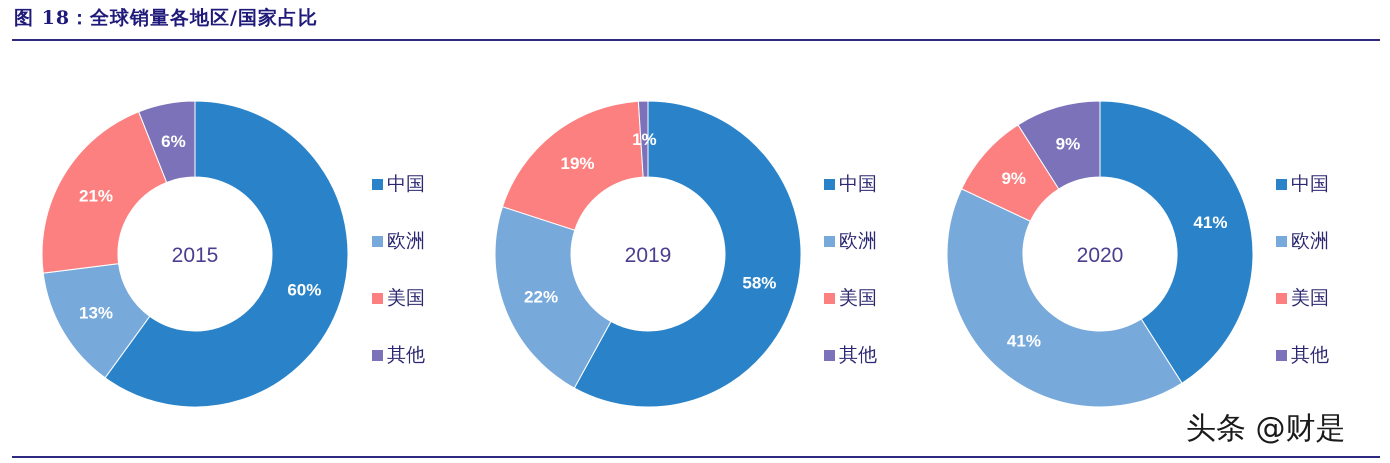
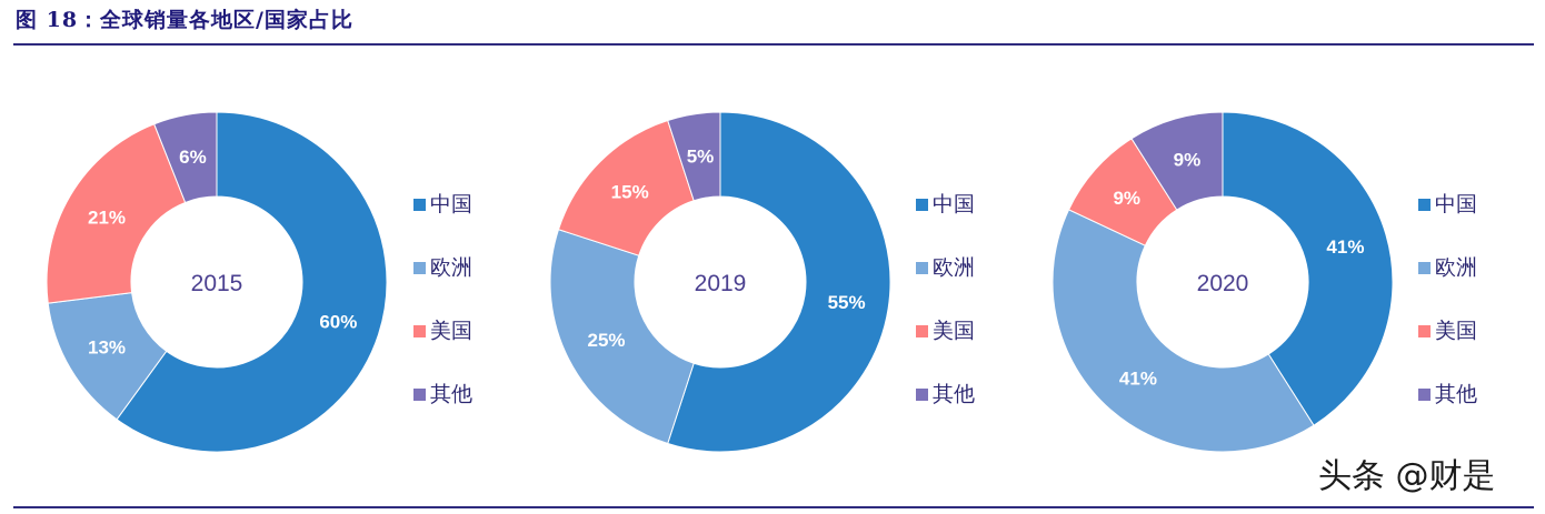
2019/中国: 58% -> 55%
2019/欧洲: 22% -> 25%
2019/美国: 19% -> 15%
2019/其他: 1% -> 5%
